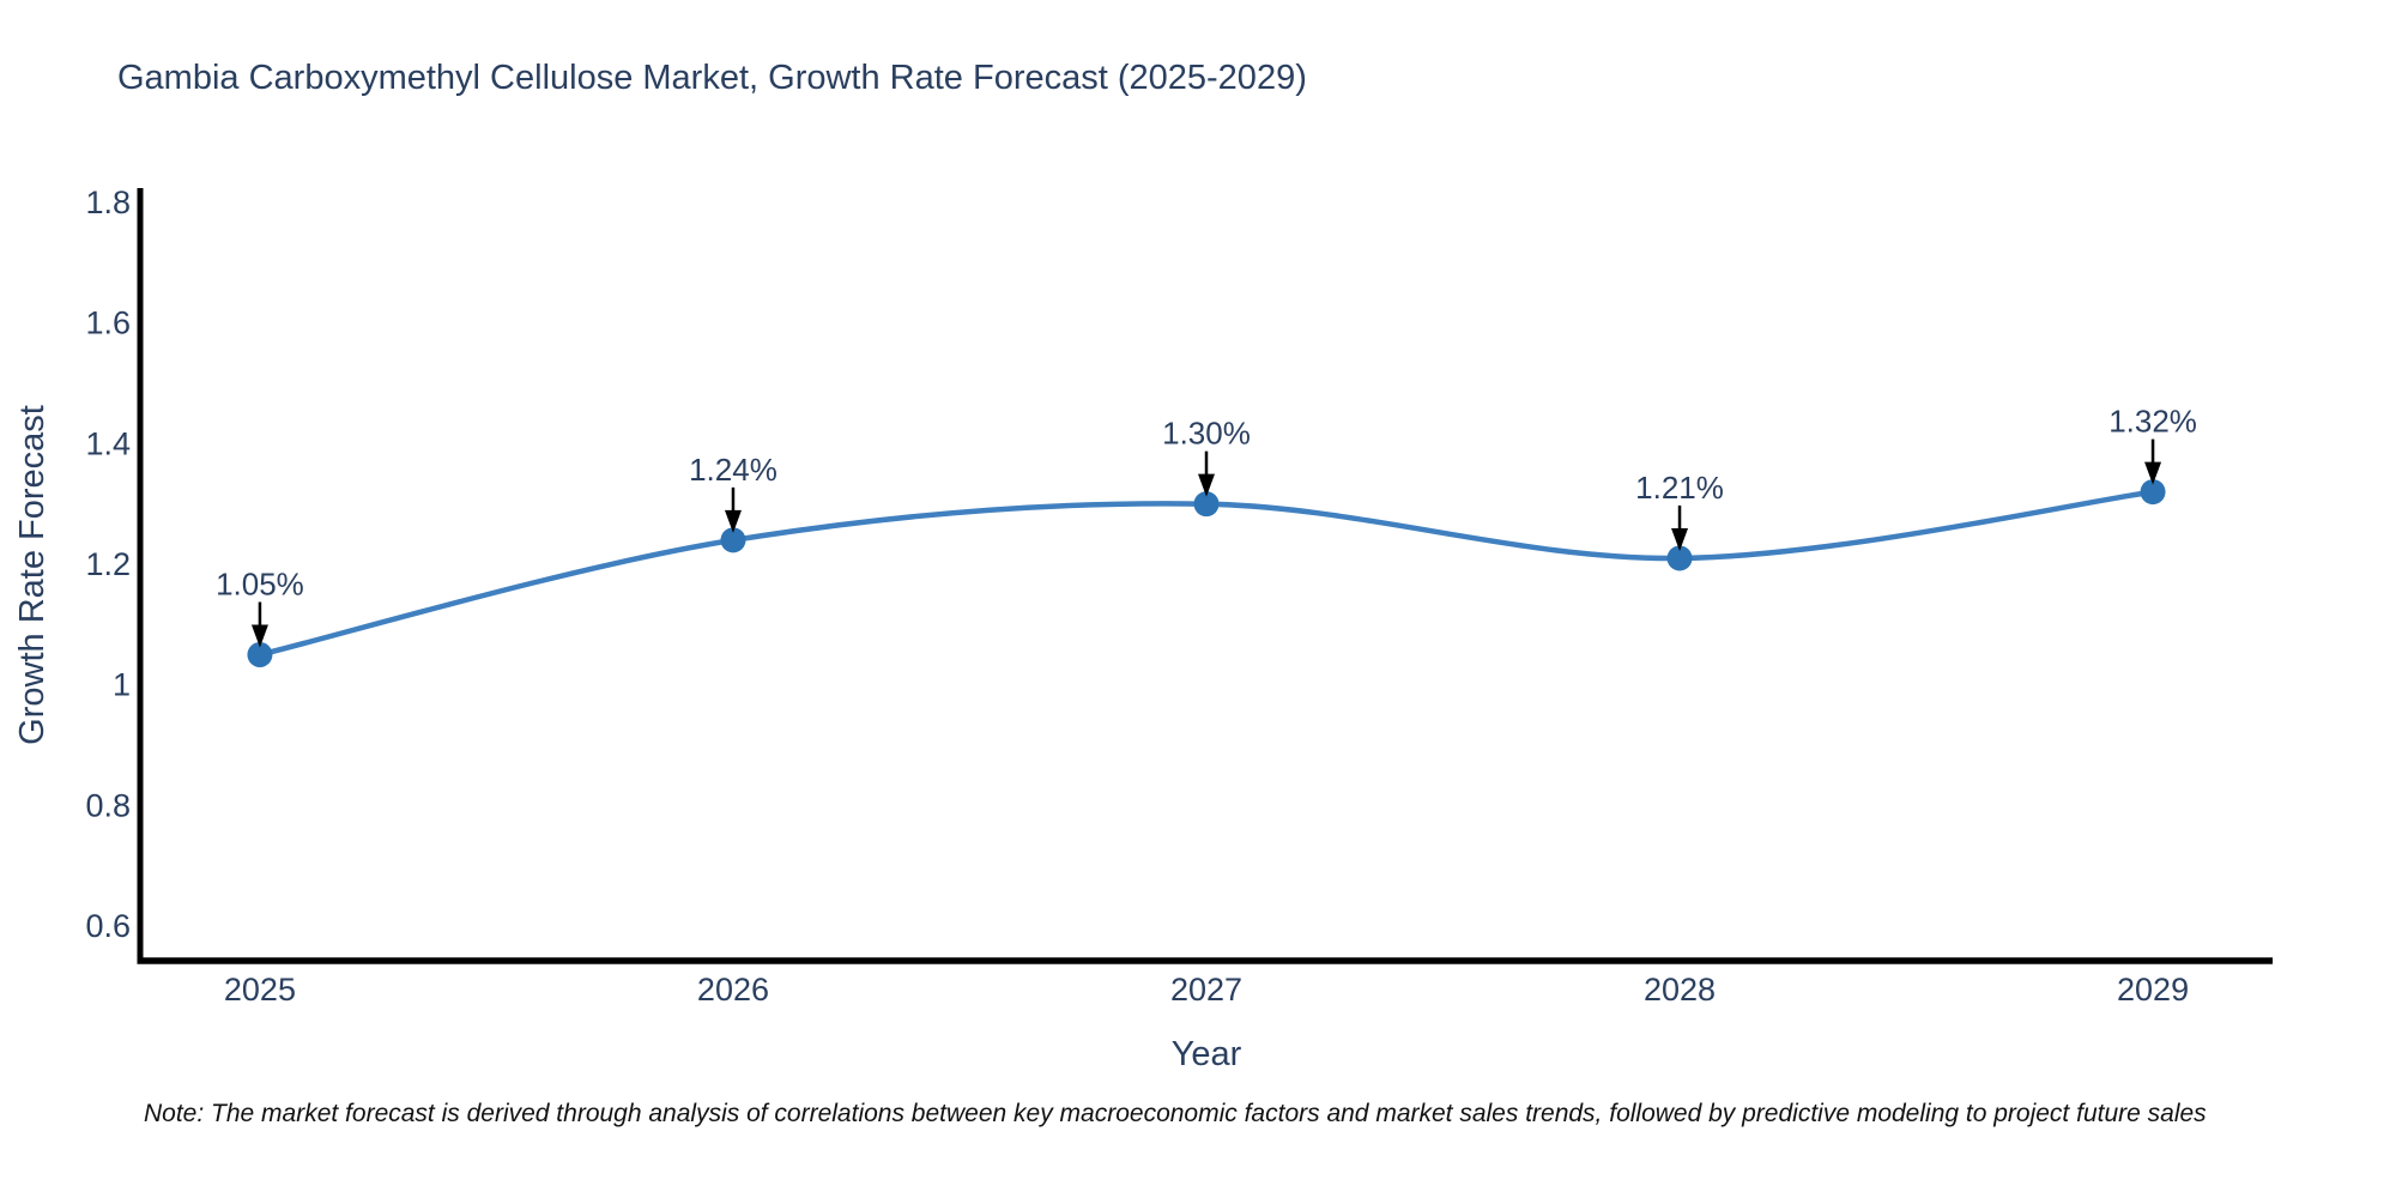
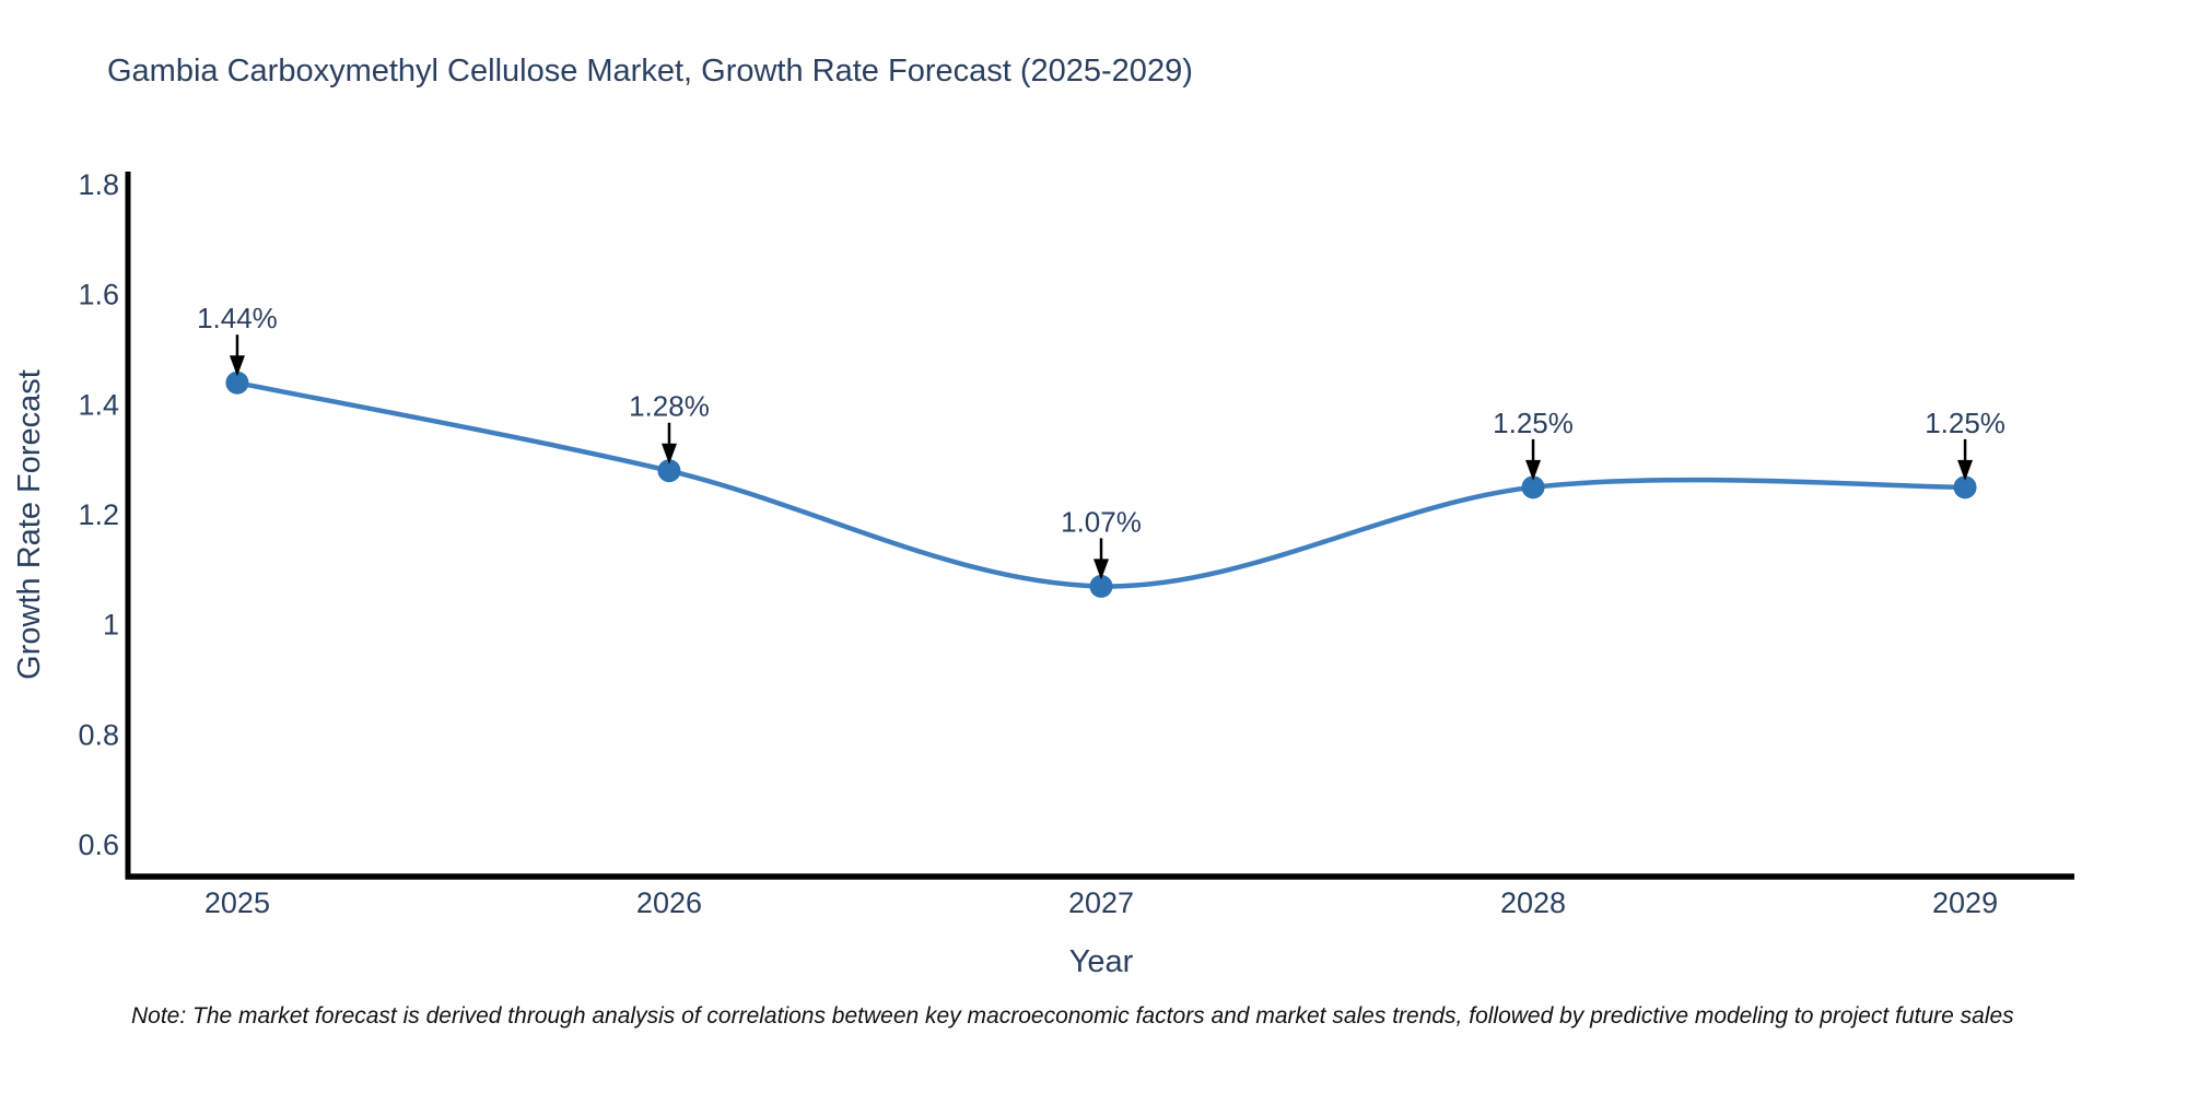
2025: 1.05% -> 1.44%
2026: 1.24% -> 1.28%
2027: 1.30% -> 1.07%
2028: 1.21% -> 1.25%
2029: 1.32% -> 1.25%
